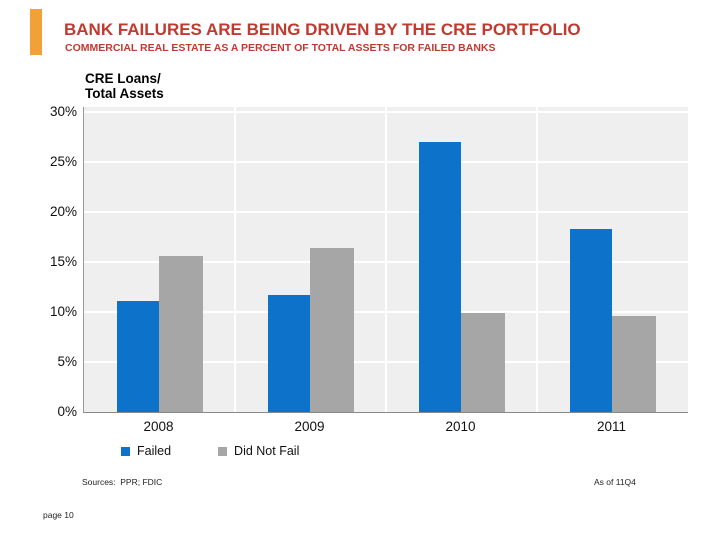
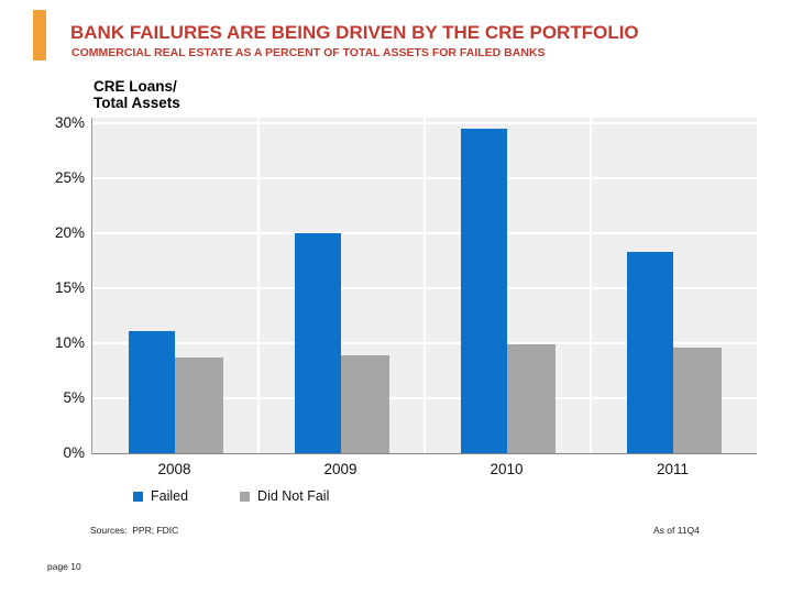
Did Not Fail/2008: 15.6% -> 8.7%
Failed/2009: 11.7% -> 20.0%
Did Not Fail/2009: 16.4% -> 8.9%
Failed/2010: 27.0% -> 29.5%
